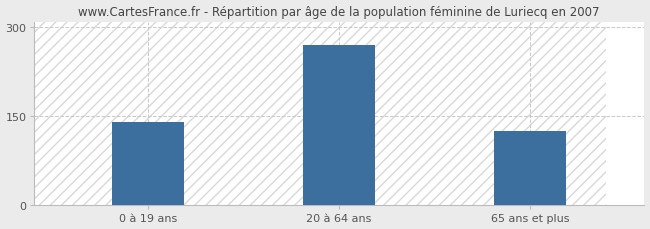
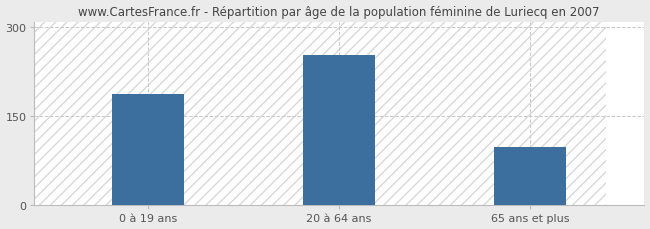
0 à 19 ans: 140 -> 188
20 à 64 ans: 270 -> 254
65 ans et plus: 125 -> 98
